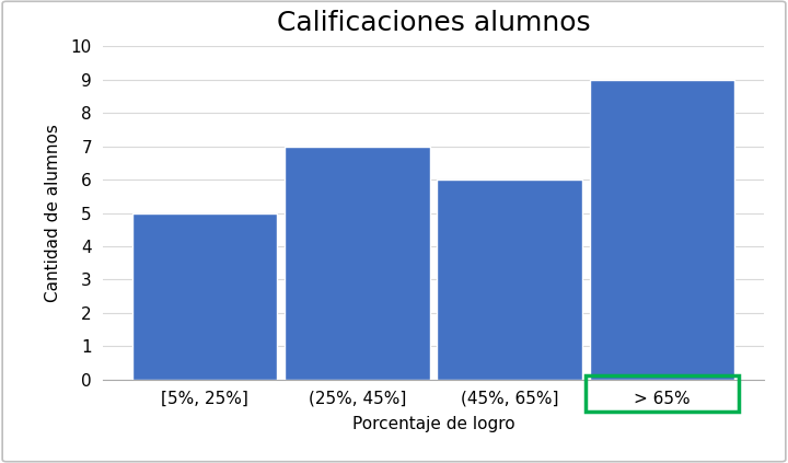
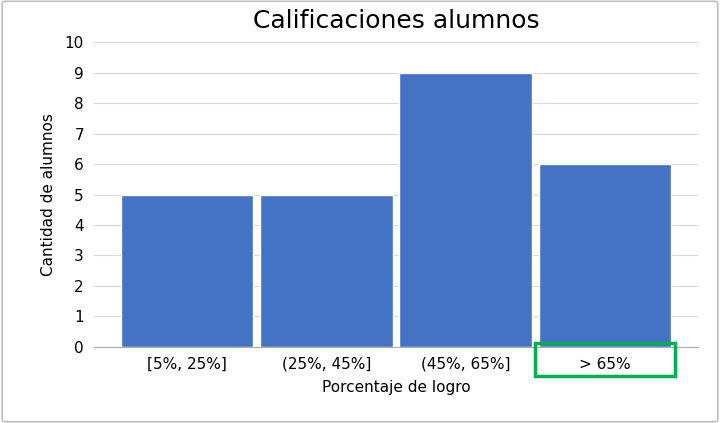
(25%, 45%]: 7 -> 5
(45%, 65%]: 6 -> 9
> 65%: 9 -> 6
